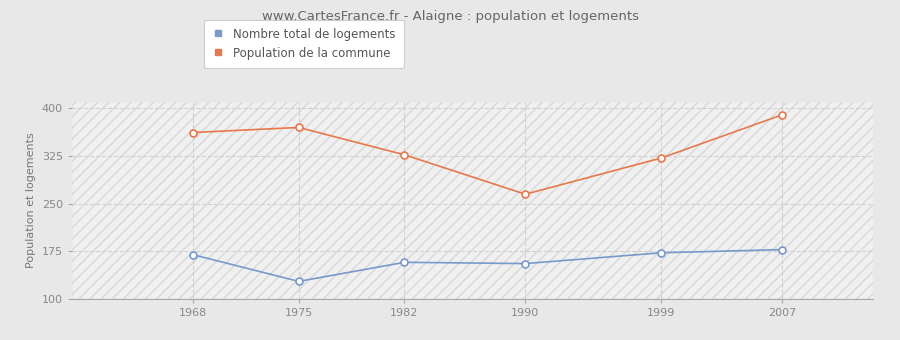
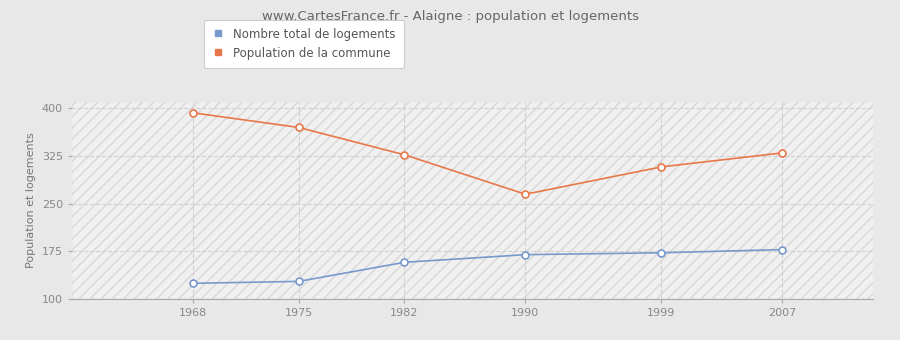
Nombre total de logements/1968: 170 -> 125
Population de la commune/1968: 362 -> 393
Nombre total de logements/1990: 156 -> 170
Population de la commune/1999: 322 -> 308
Population de la commune/2007: 390 -> 330
